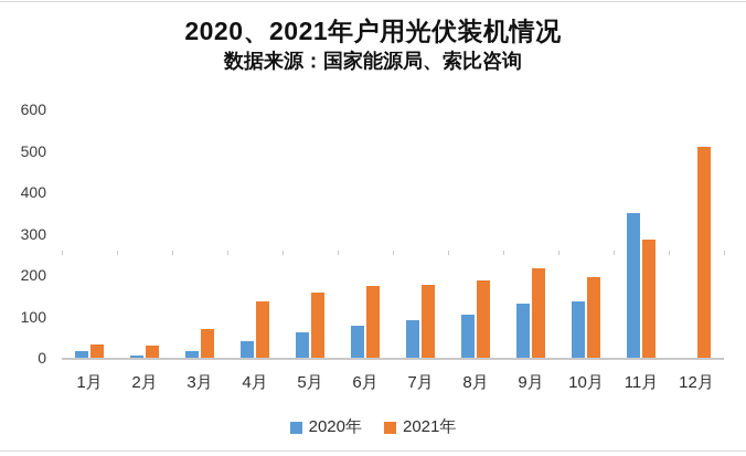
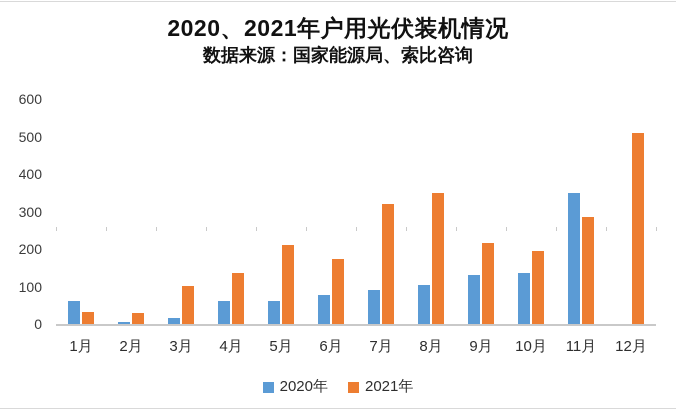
2020年/1月: 20 -> 60
2021年/3月: 70 -> 100
2020年/4月: 40 -> 60
2021年/5月: 160 -> 210
2021年/7月: 180 -> 320
2021年/8月: 190 -> 350
